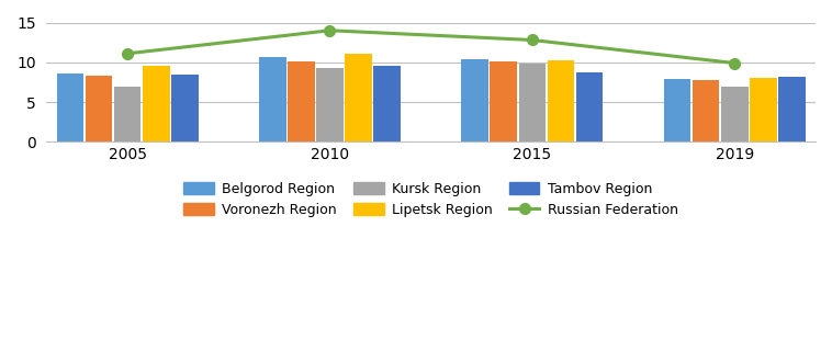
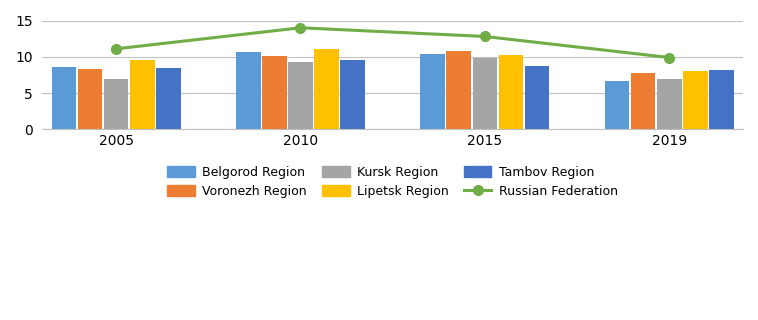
Voronezh Region/2015: 10.1 -> 10.8
Belgorod Region/2019: 7.9 -> 6.6
